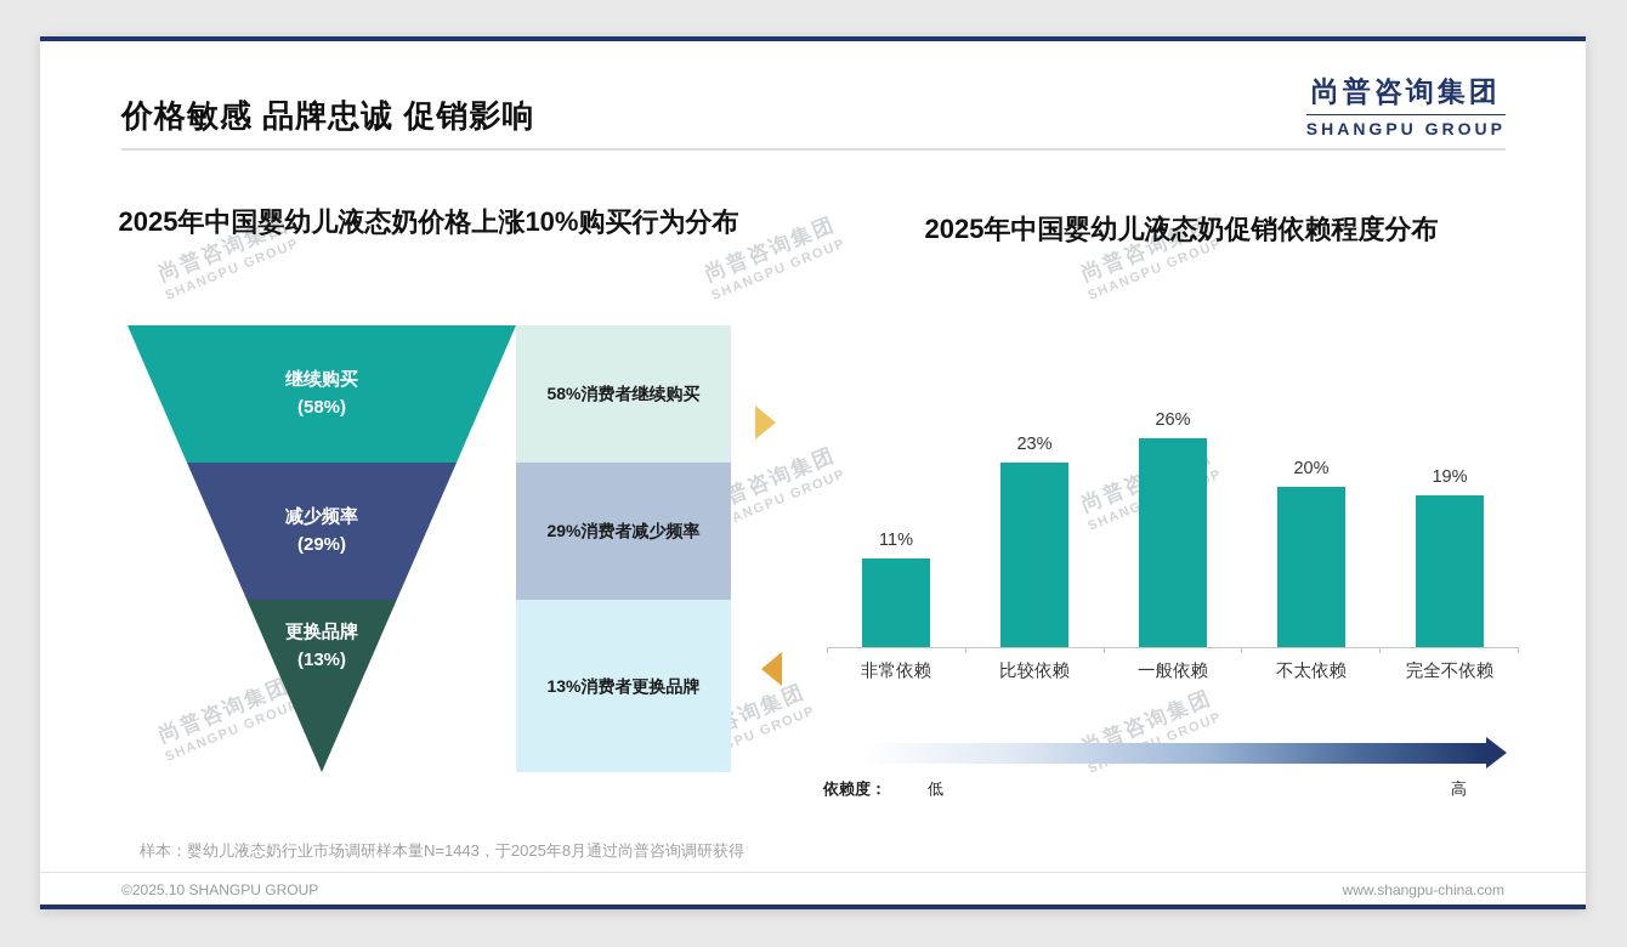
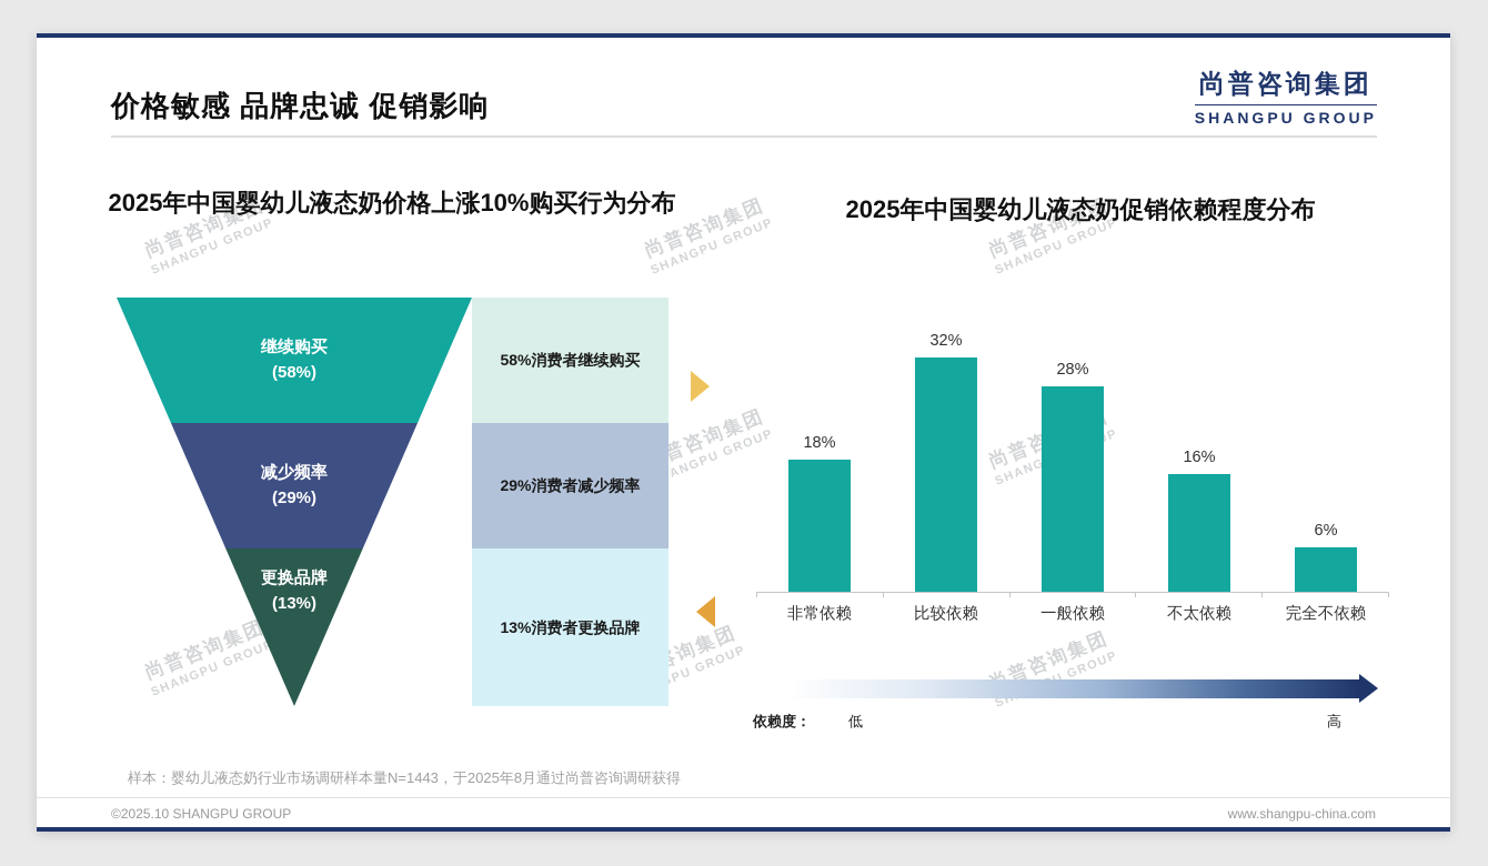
2025年中国婴幼儿液态奶促销依赖程度分布/非常依赖: 11% -> 18%
2025年中国婴幼儿液态奶促销依赖程度分布/比较依赖: 23% -> 32%
2025年中国婴幼儿液态奶促销依赖程度分布/一般依赖: 26% -> 28%
2025年中国婴幼儿液态奶促销依赖程度分布/不太依赖: 20% -> 16%
2025年中国婴幼儿液态奶促销依赖程度分布/完全不依赖: 19% -> 6%
